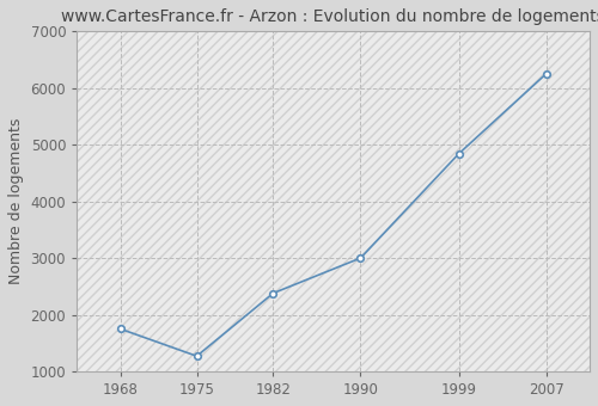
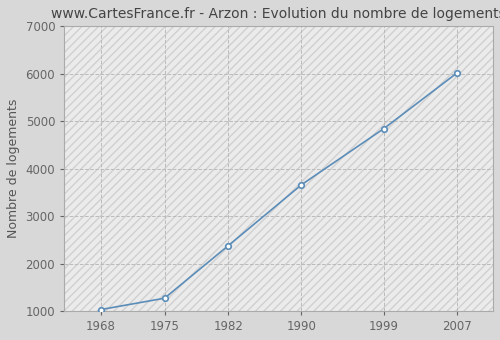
1968: 1750 -> 1030
1990: 3000 -> 3660
2007: 6250 -> 6010
